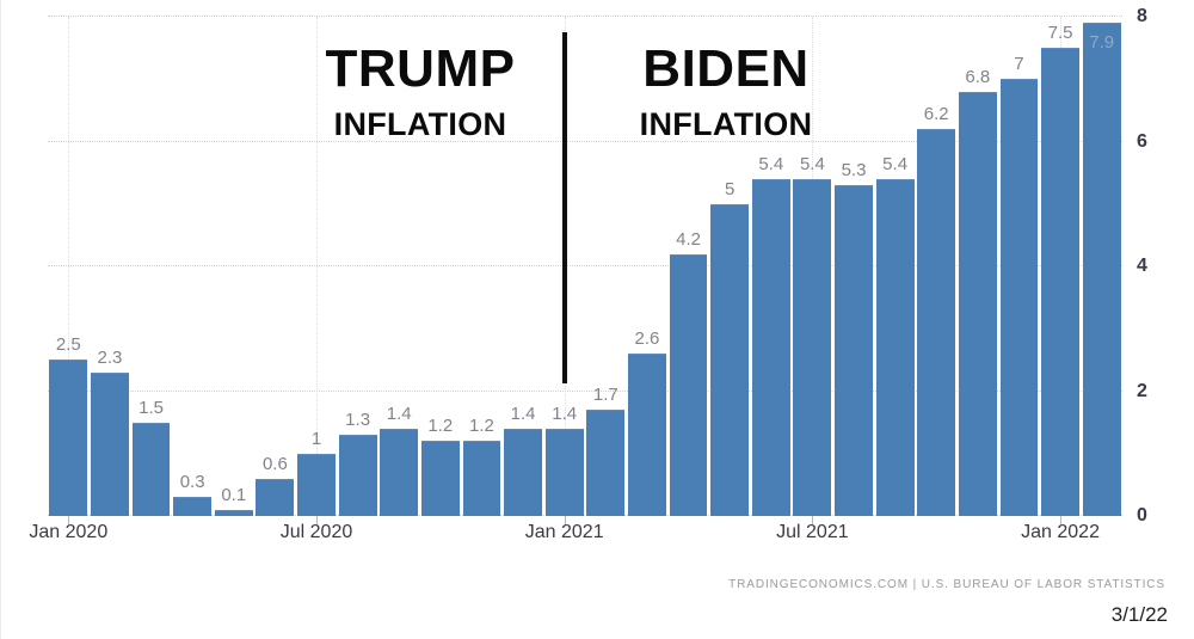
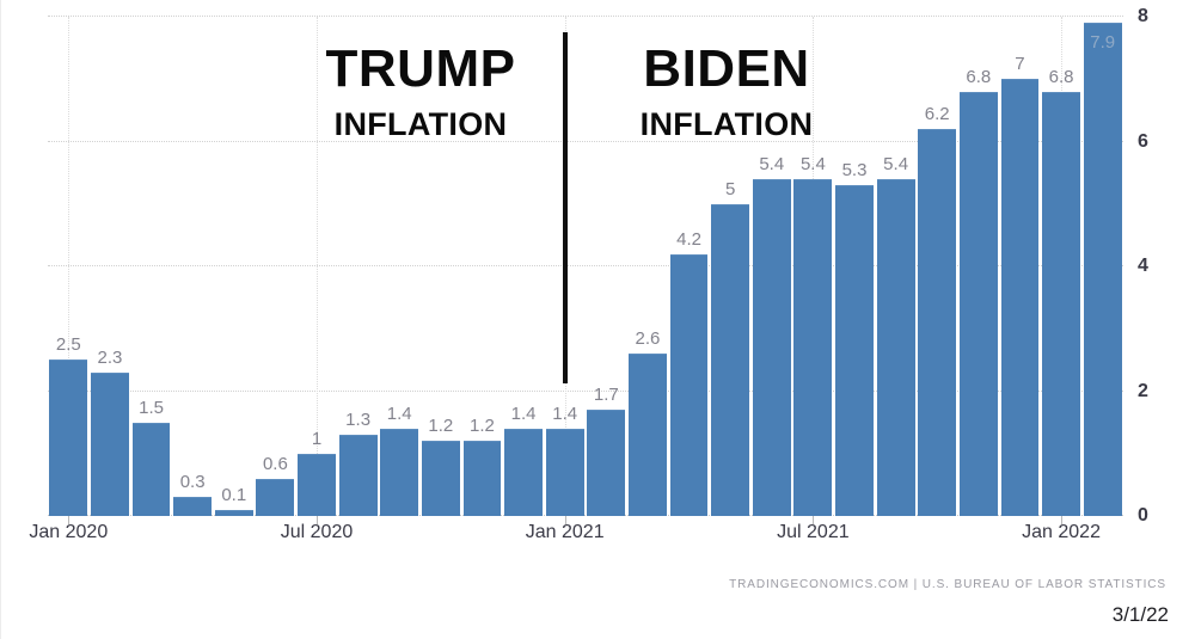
Jan 2022: 7.5 -> 6.8
